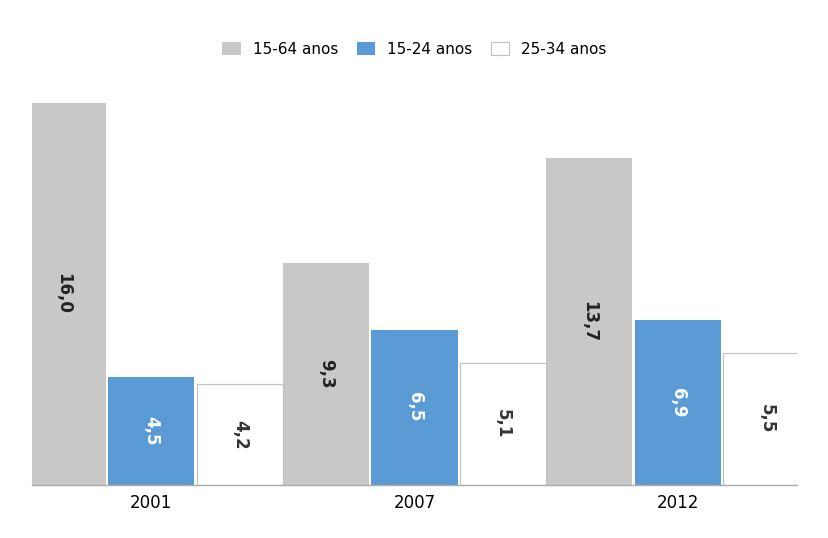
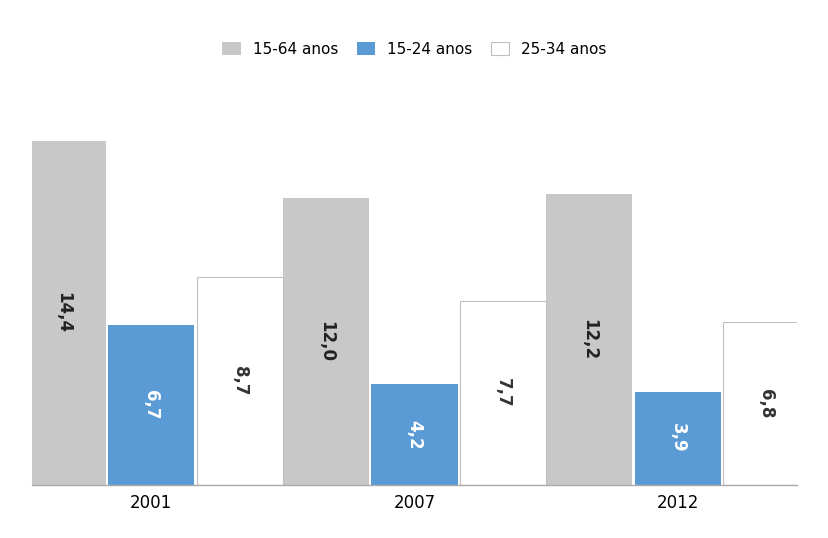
15-64 anos/2001: 16,0 -> 14,4
15-24 anos/2001: 4,5 -> 6,7
25-34 anos/2001: 4,2 -> 8,7
15-64 anos/2007: 9,3 -> 12,0
15-24 anos/2007: 6,5 -> 4,2
25-34 anos/2007: 5,1 -> 7,7
15-64 anos/2012: 13,7 -> 12,2
15-24 anos/2012: 6,9 -> 3,9
25-34 anos/2012: 5,5 -> 6,8
